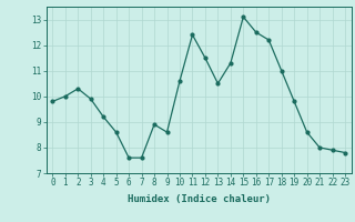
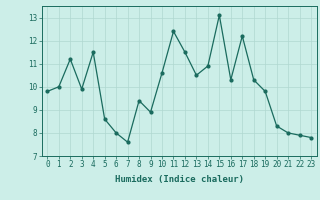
2: 10.3 -> 11.2
4: 9.2 -> 11.5
6: 7.6 -> 8.0
8: 8.9 -> 9.4
9: 8.6 -> 8.9
14: 11.3 -> 10.9
16: 12.5 -> 10.3
18: 11.0 -> 10.3
20: 8.6 -> 8.3
